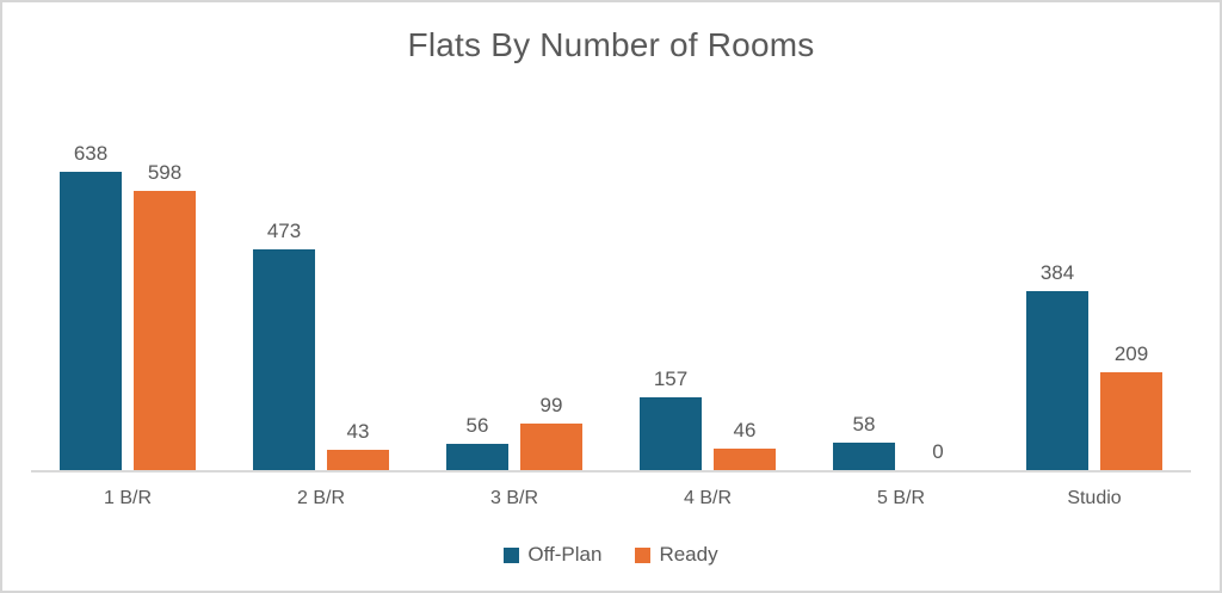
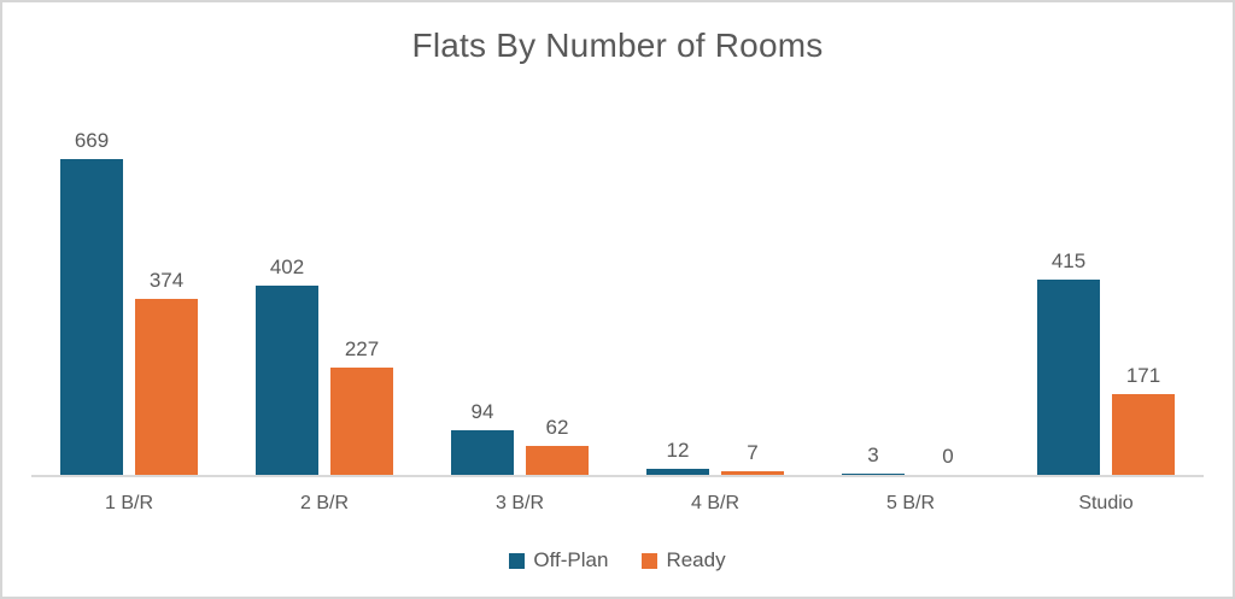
Off-Plan/1 B/R: 638 -> 669
Ready/1 B/R: 598 -> 374
Off-Plan/2 B/R: 473 -> 402
Ready/2 B/R: 43 -> 227
Off-Plan/3 B/R: 56 -> 94
Ready/3 B/R: 99 -> 62
Off-Plan/4 B/R: 157 -> 12
Ready/4 B/R: 46 -> 7
Off-Plan/5 B/R: 58 -> 3
Off-Plan/Studio: 384 -> 415
Ready/Studio: 209 -> 171
